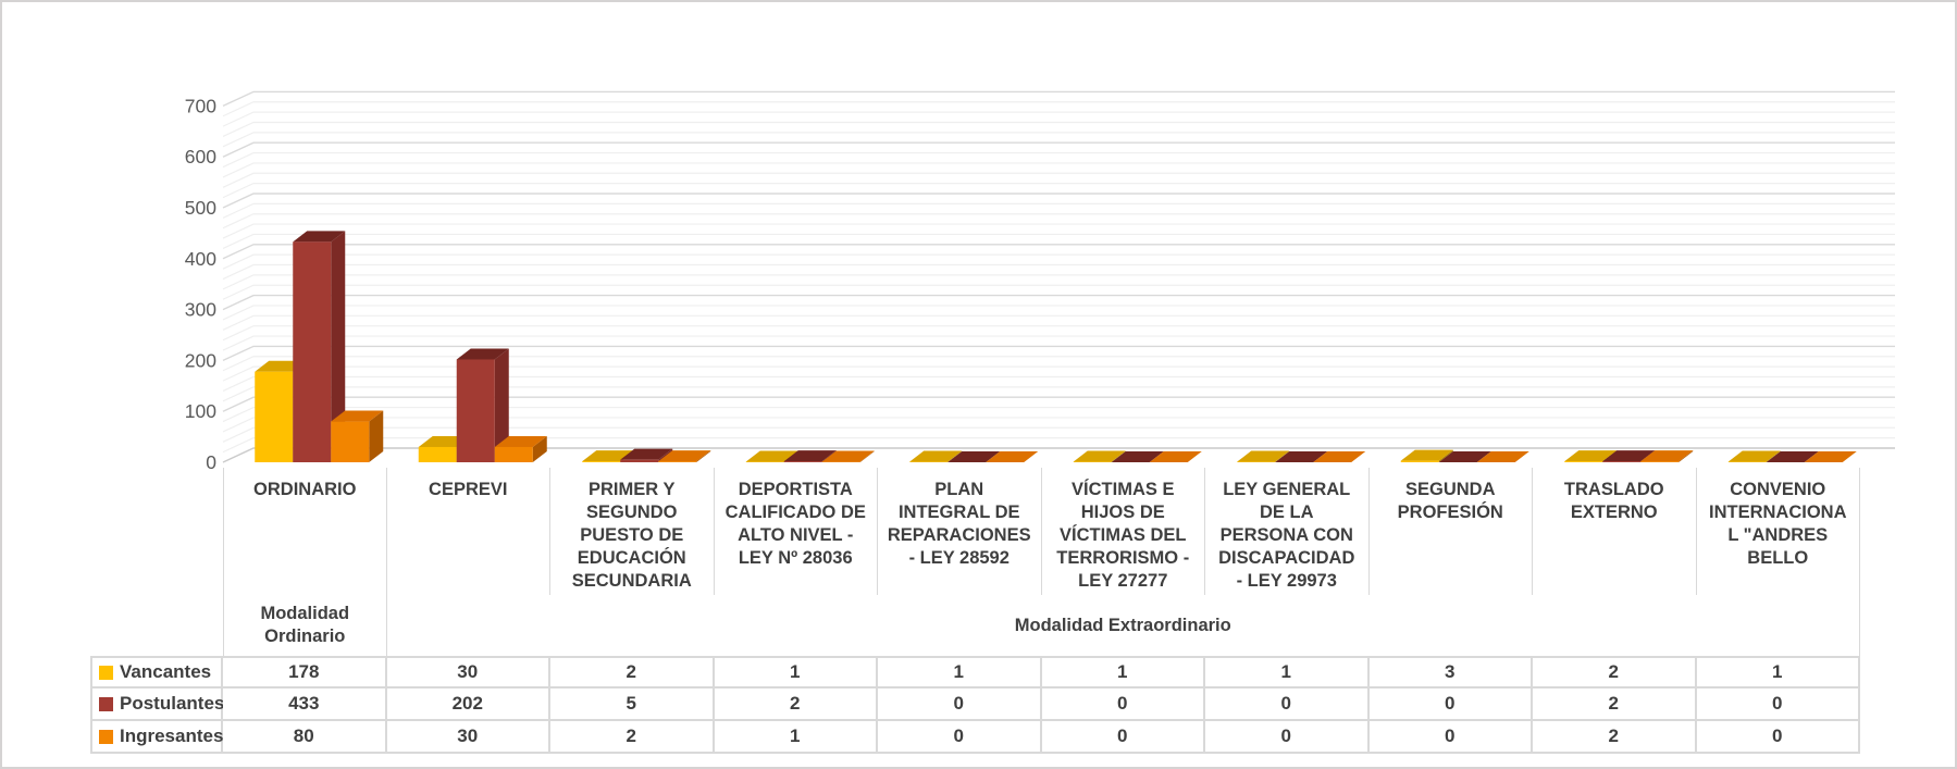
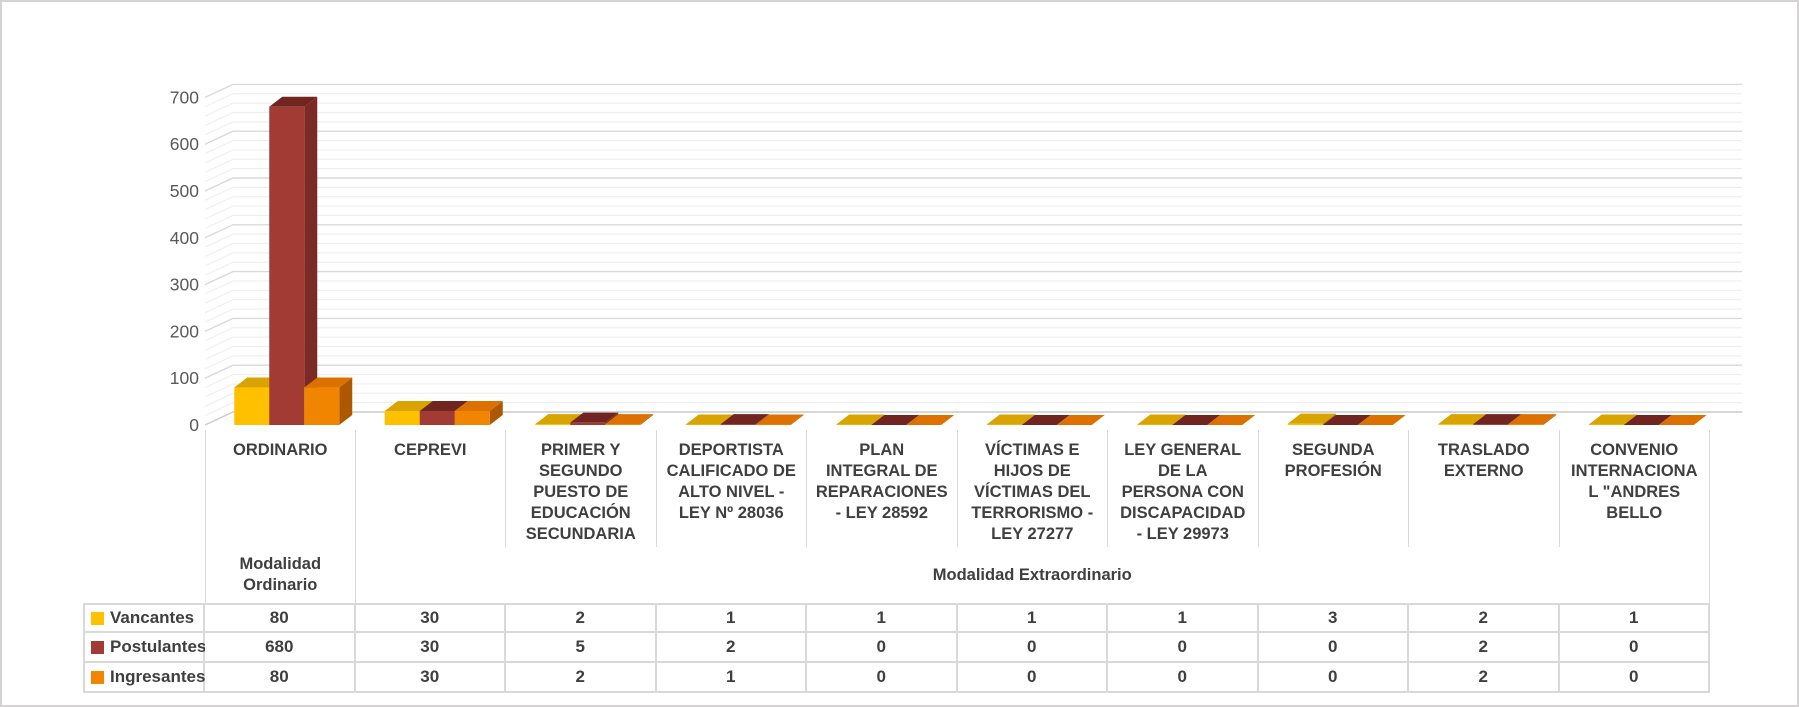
Vancantes/ORDINARIO: 178 -> 80
Postulantes/ORDINARIO: 433 -> 680
Postulantes/CEPREVI: 202 -> 30
